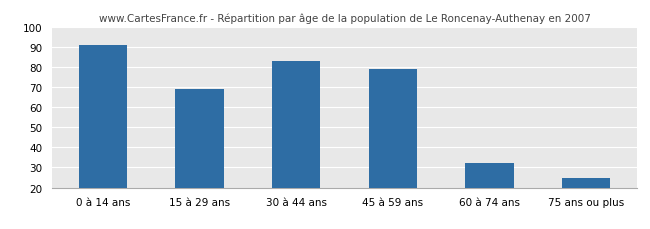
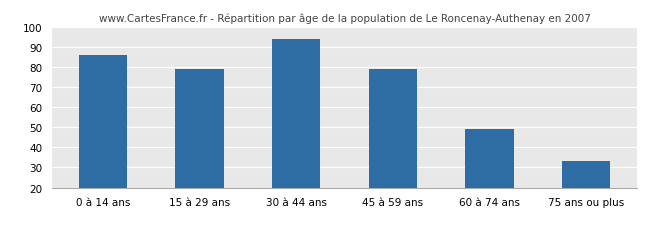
0 à 14 ans: 91 -> 86
15 à 29 ans: 69 -> 79
30 à 44 ans: 83 -> 94
60 à 74 ans: 32 -> 49
75 ans ou plus: 25 -> 33
